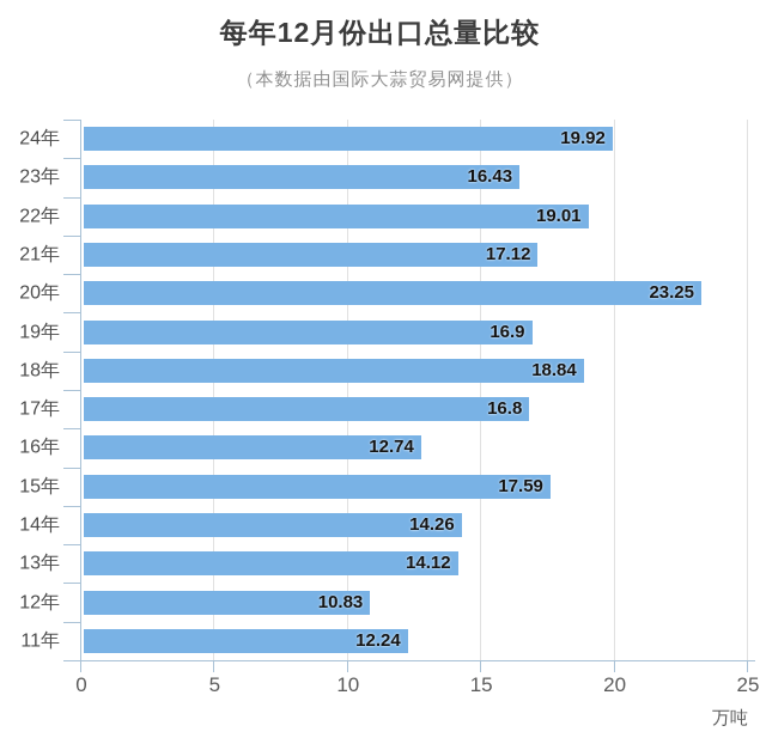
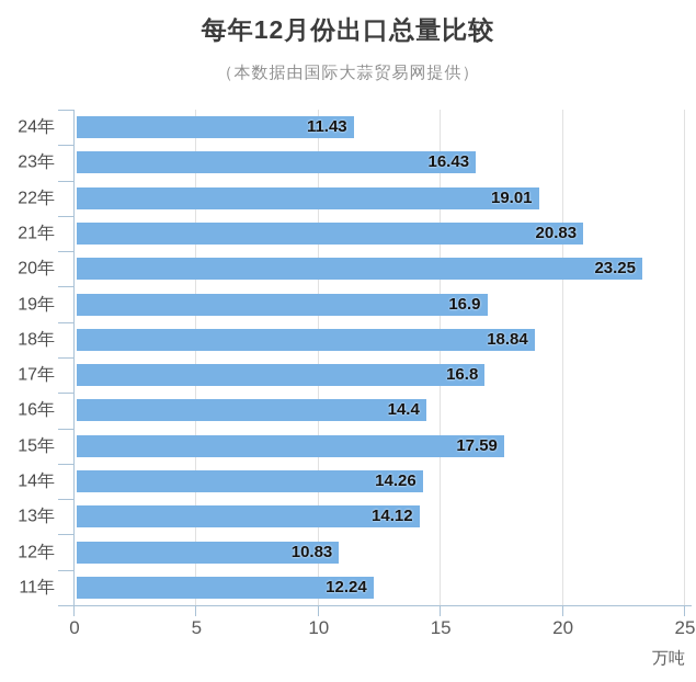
24年: 19.92 -> 11.43
21年: 17.12 -> 20.83
16年: 12.74 -> 14.4
